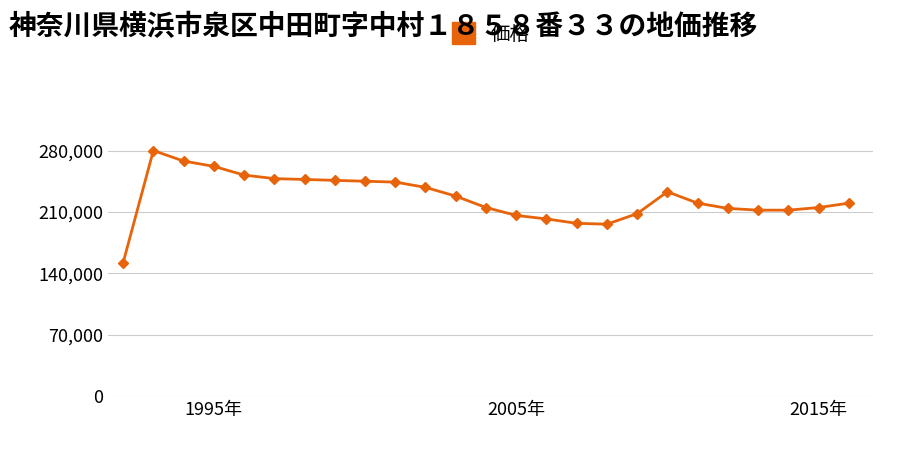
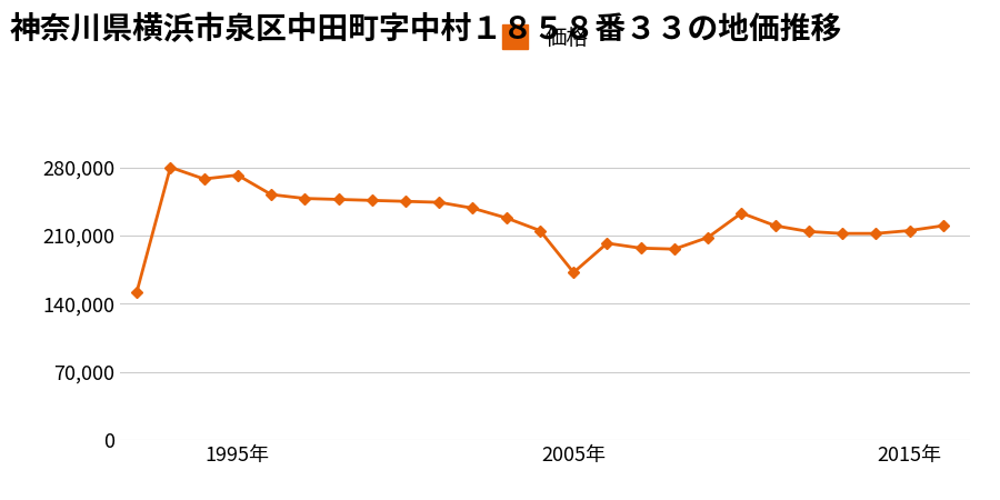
1995年: 262,000 -> 272,000
2005年: 206,000 -> 172,000
